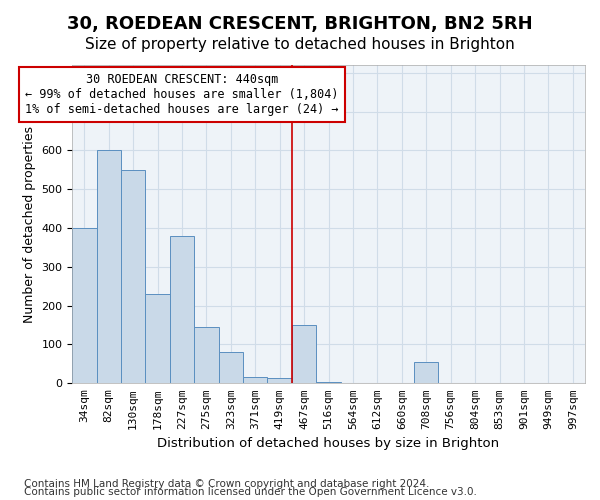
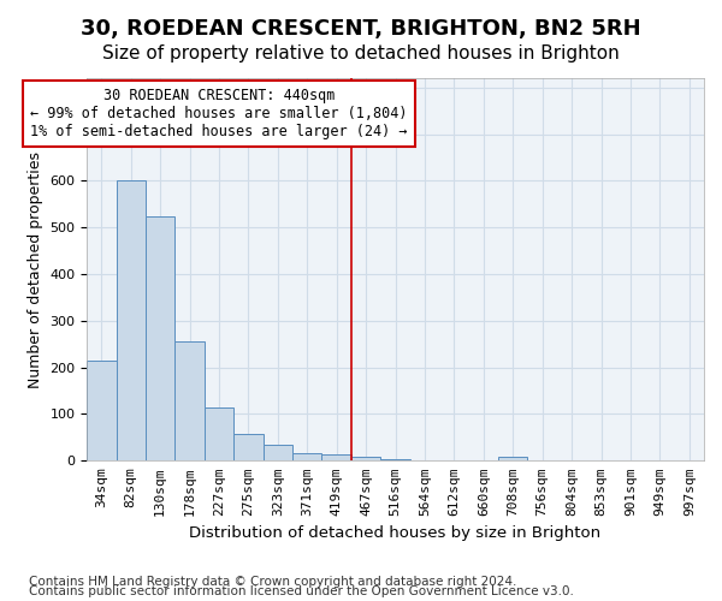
34sqm: 400 -> 215
130sqm: 550 -> 525
178sqm: 230 -> 255
227sqm: 380 -> 115
275sqm: 145 -> 57
323sqm: 80 -> 33
467sqm: 150 -> 8
708sqm: 55 -> 8
